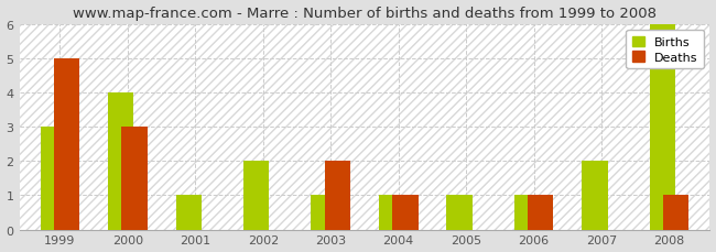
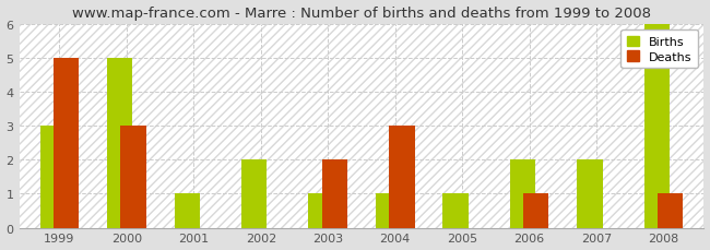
Births/2000: 4 -> 5
Deaths/2004: 1 -> 3
Births/2006: 1 -> 2
